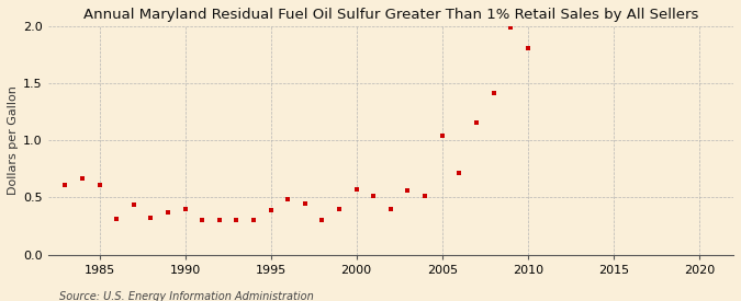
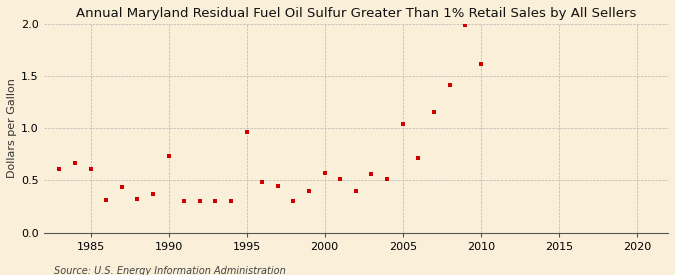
1990: 0.40 -> 0.73
1995: 0.39 -> 0.96
2010: 1.81 -> 1.62
